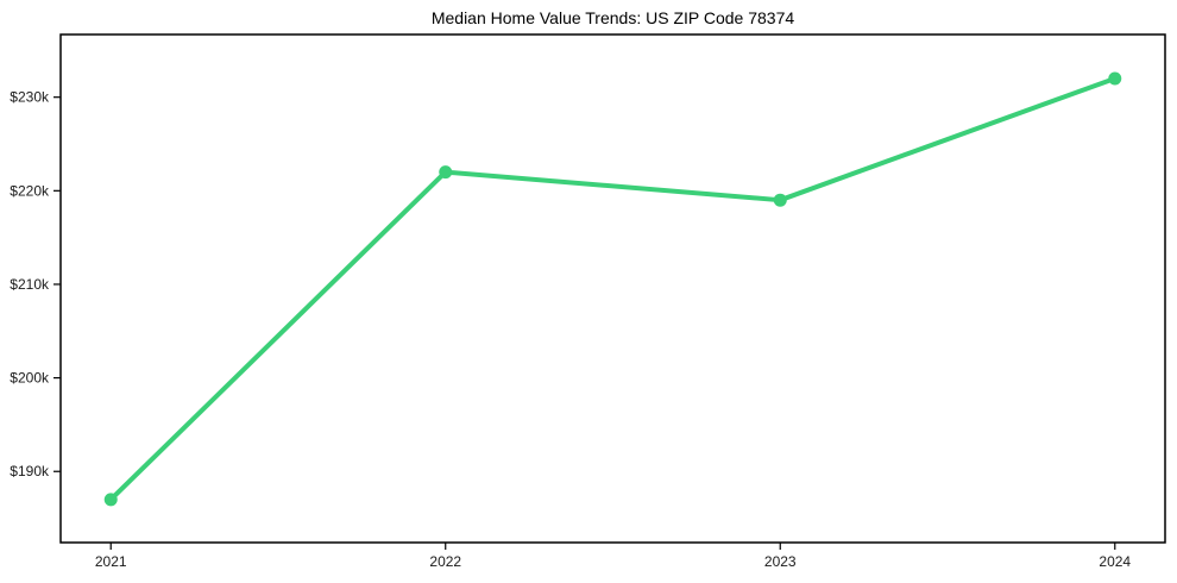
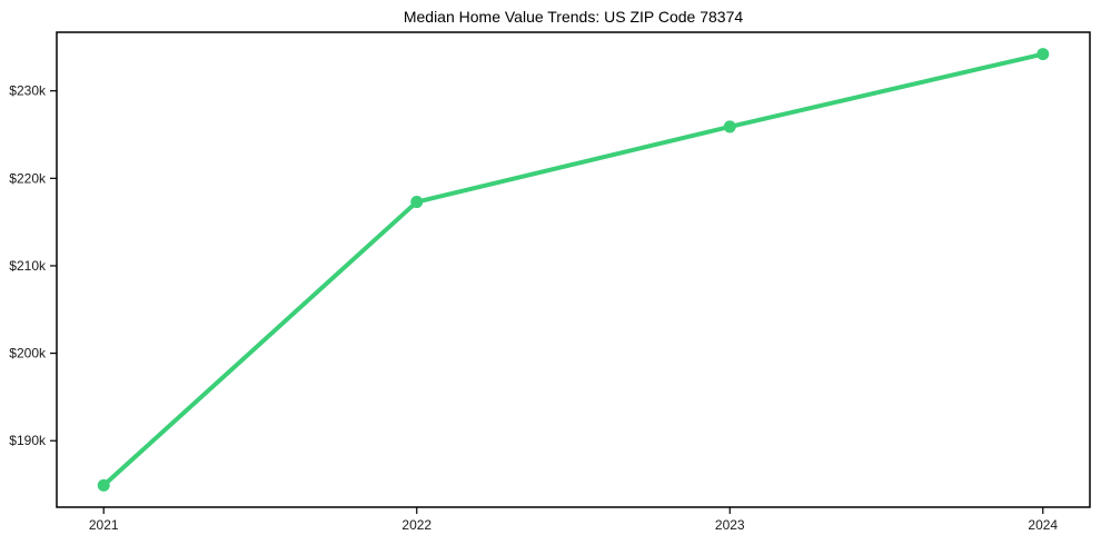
2021: $187k -> $185k
2022: $222k -> $217k
2023: $219k -> $226k
2024: $232k -> $234k
